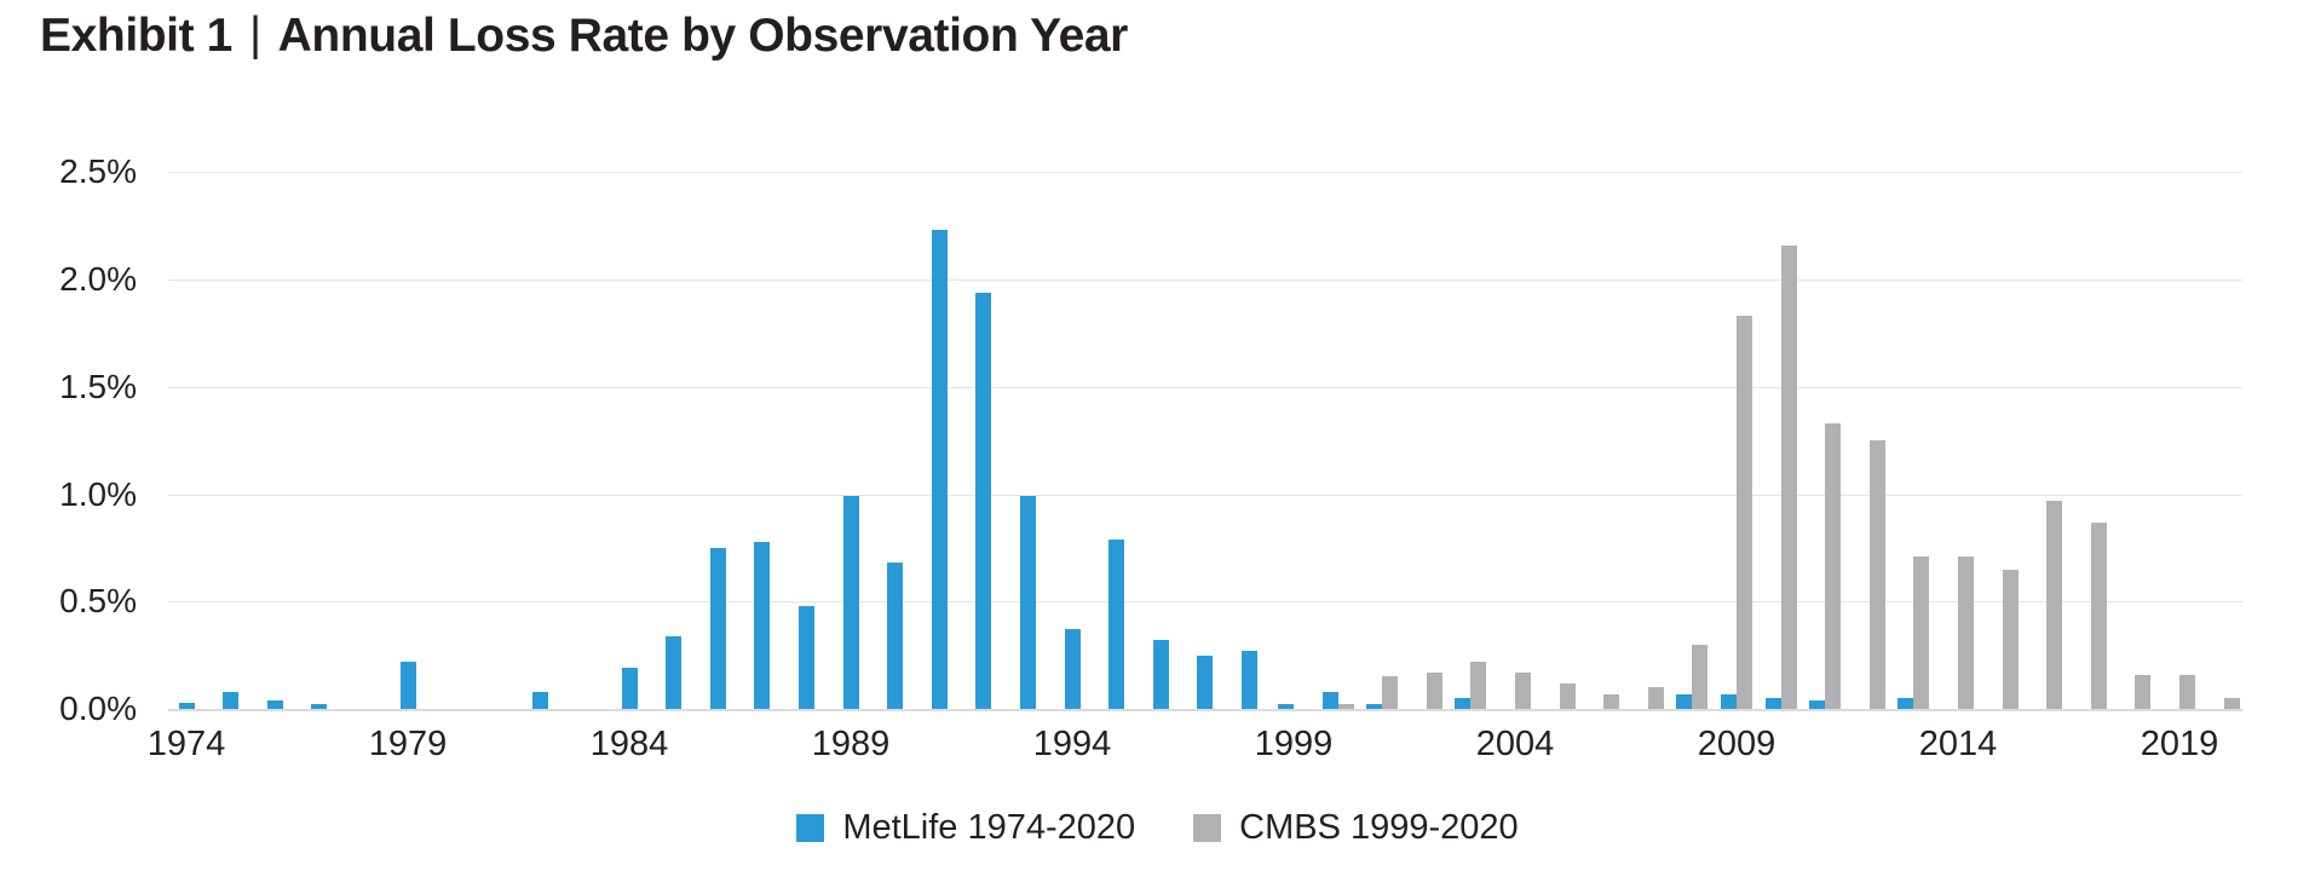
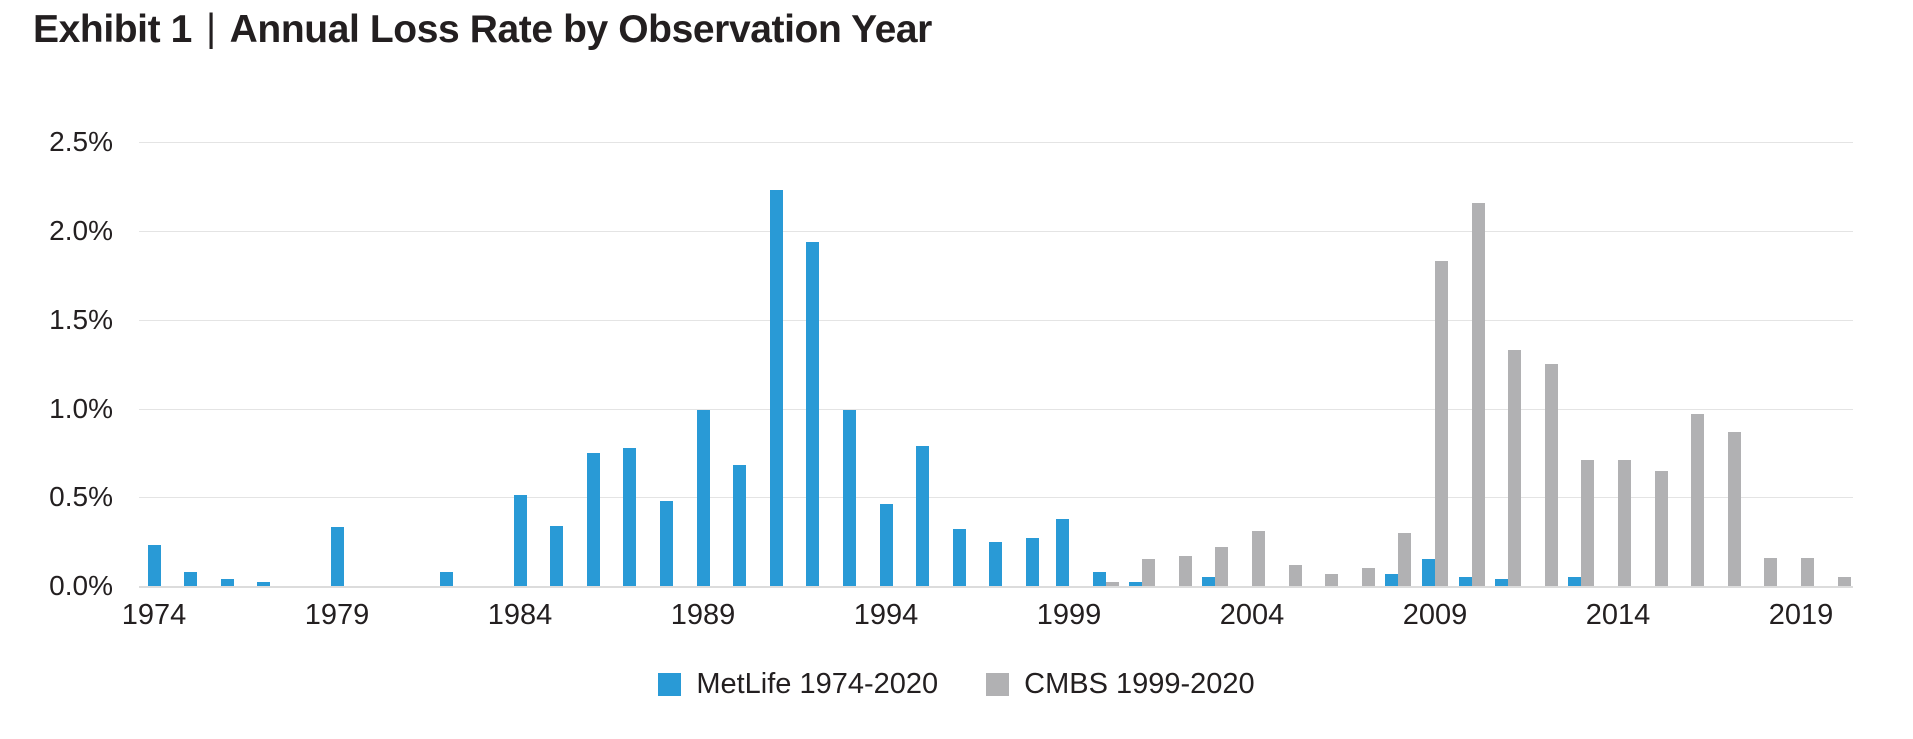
MetLife 1974-2020/1974: 0.03% -> 0.23%
MetLife 1974-2020/1979: 0.22% -> 0.33%
MetLife 1974-2020/1984: 0.19% -> 0.51%
MetLife 1974-2020/1994: 0.37% -> 0.46%
MetLife 1974-2020/1999: 0.02% -> 0.38%
CMBS 1999-2020/2004: 0.17% -> 0.31%
MetLife 1974-2020/2009: 0.07% -> 0.15%
